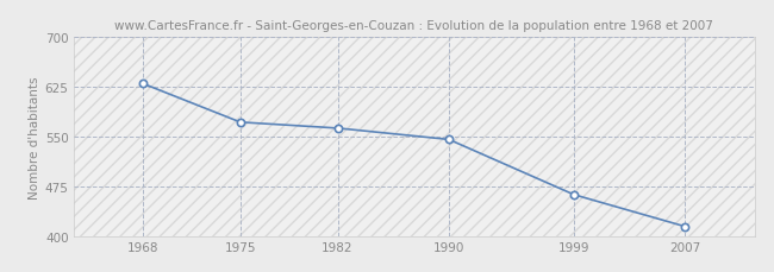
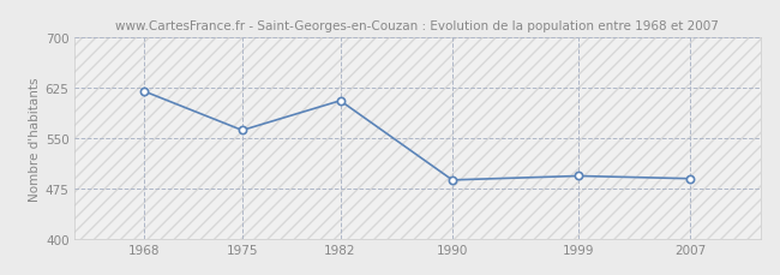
1968: 630 -> 620
1975: 572 -> 562
1982: 563 -> 606
1990: 546 -> 488
1999: 463 -> 494
2007: 415 -> 490
